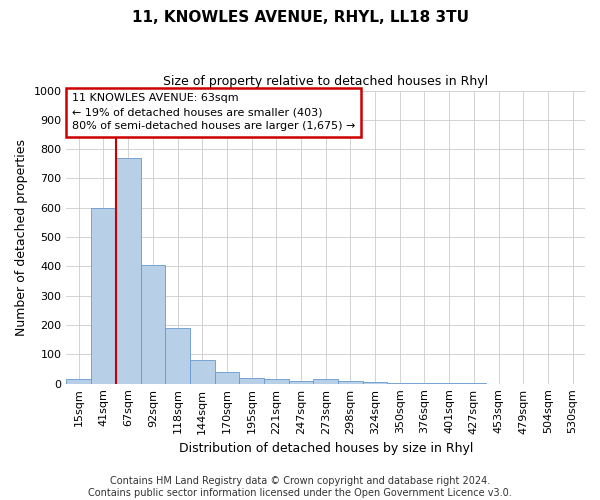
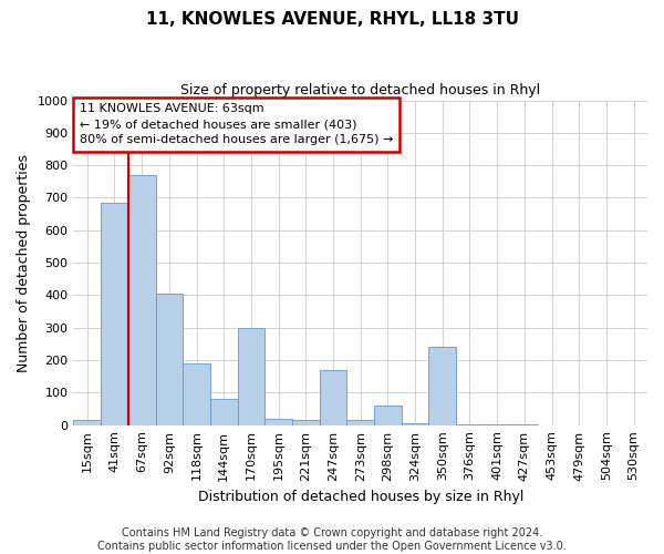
41sqm: 600 -> 685
170sqm: 40 -> 300
247sqm: 10 -> 170
298sqm: 8 -> 60
350sqm: 4 -> 240
